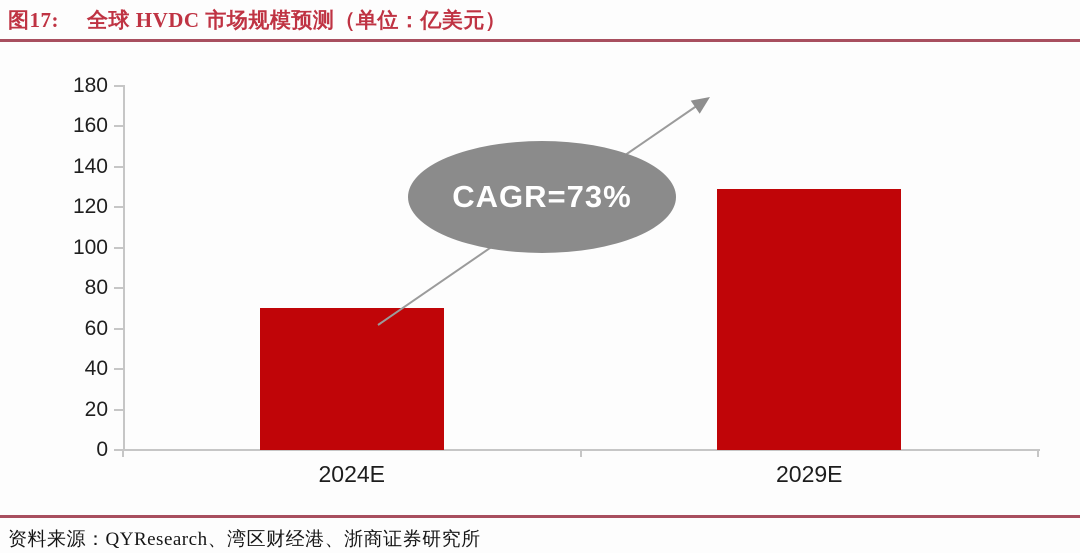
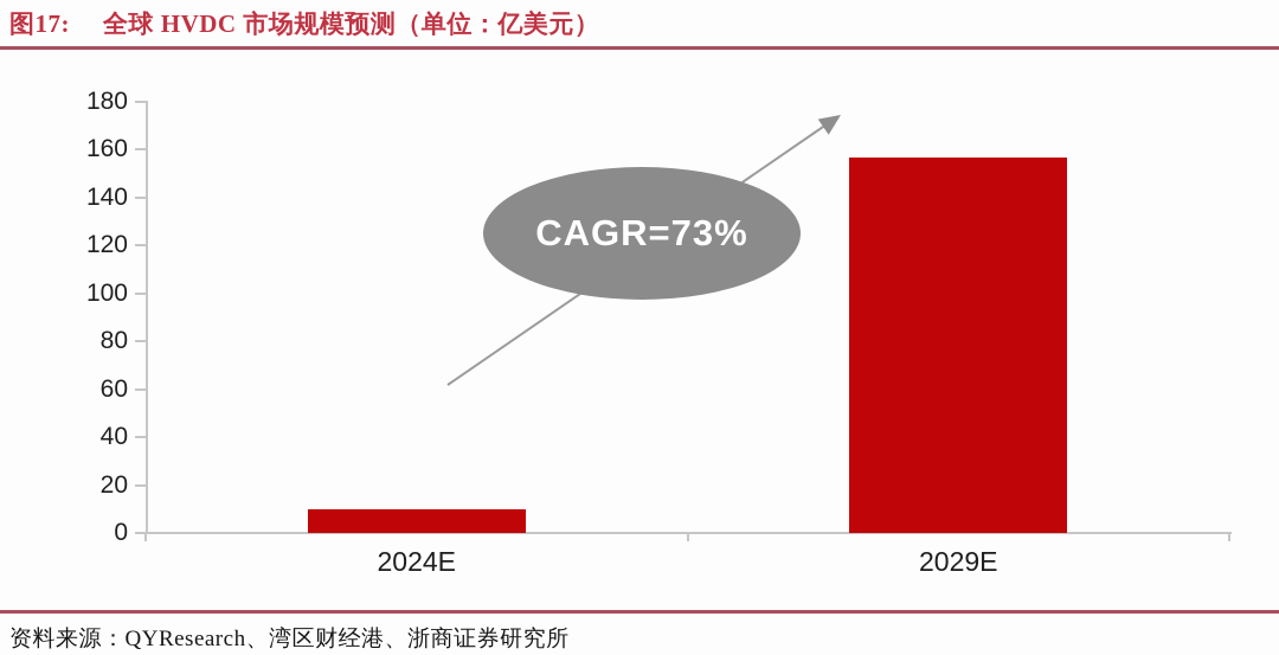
2024E: 70 -> 10
2029E: 129 -> 157
